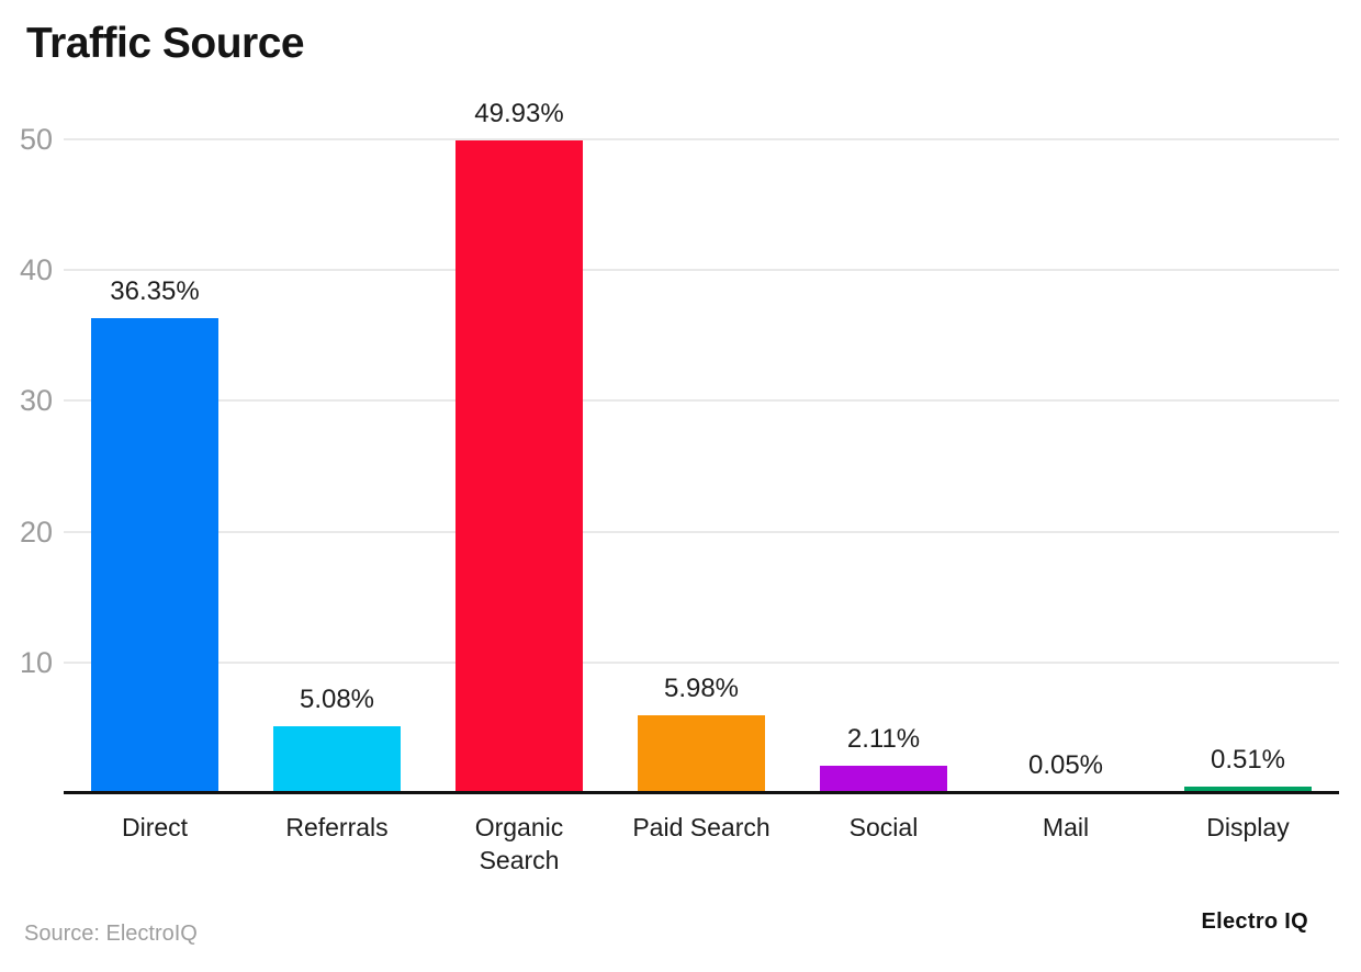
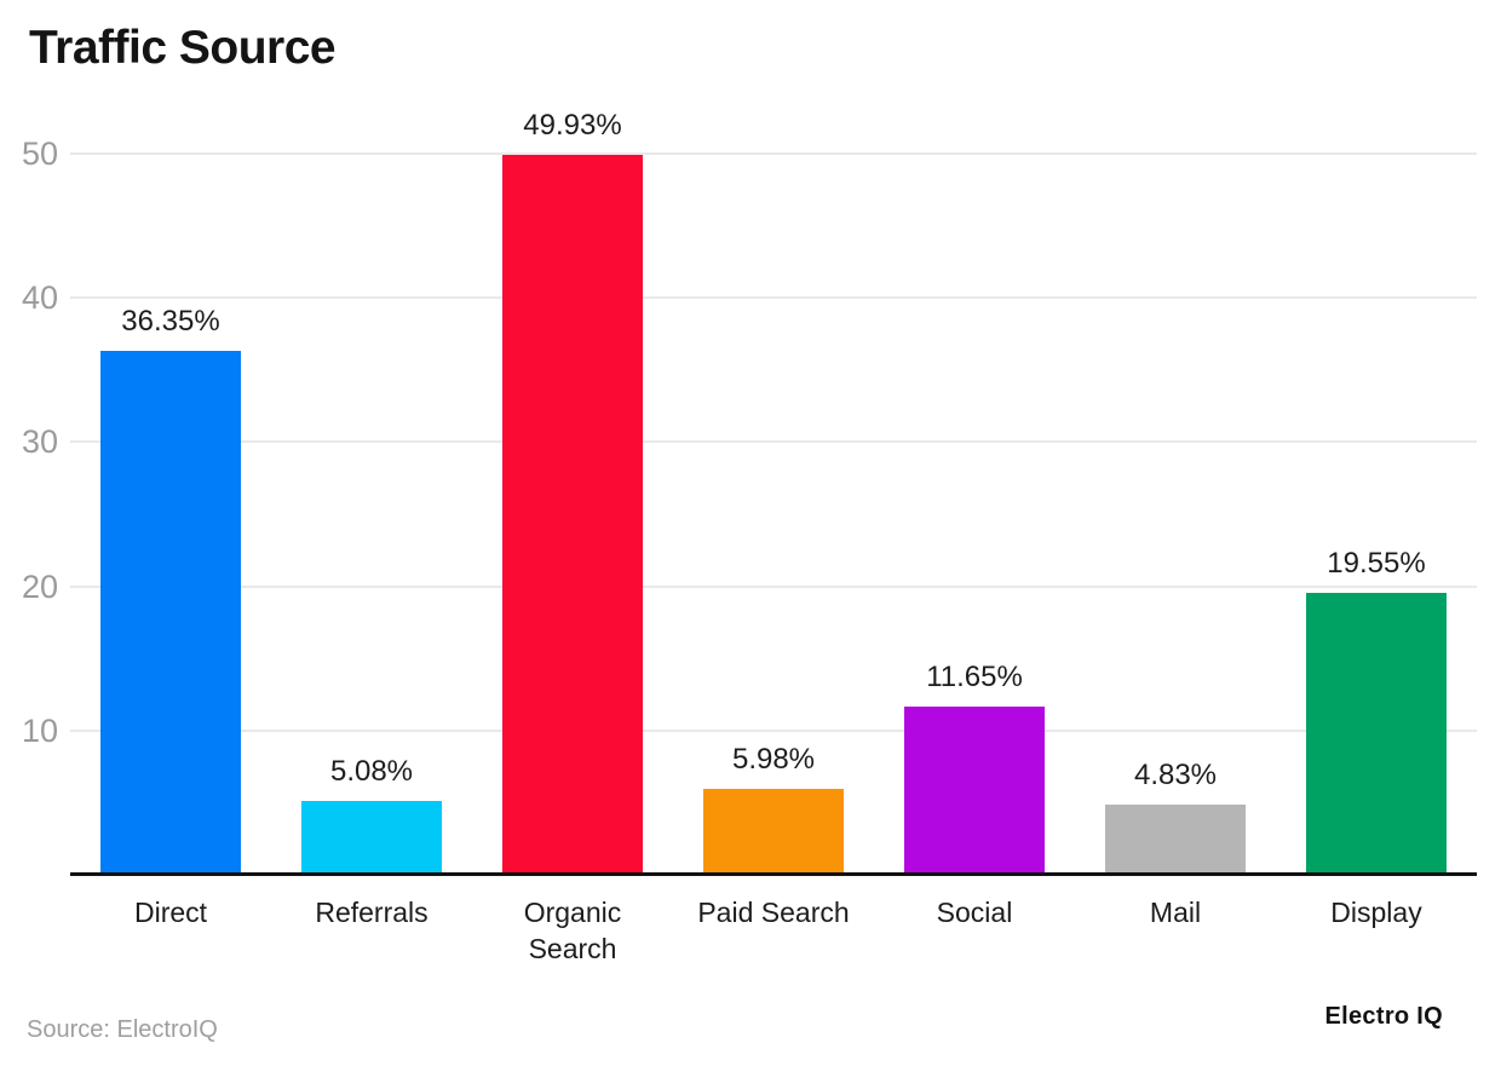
Social: 2.11% -> 11.65%
Mail: 0.05% -> 4.83%
Display: 0.51% -> 19.55%
